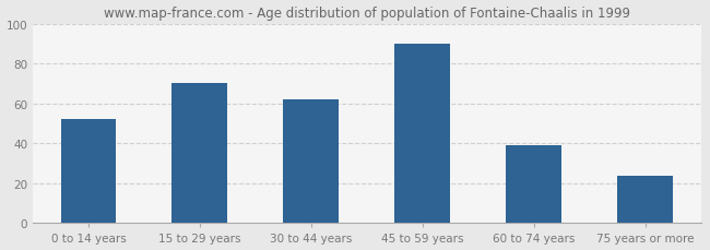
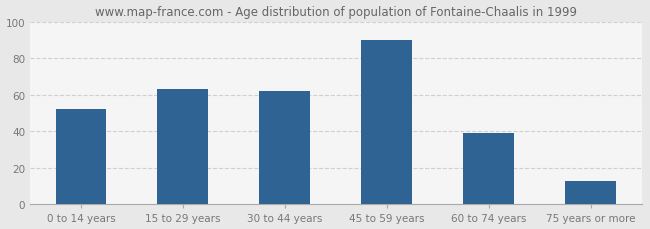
15 to 29 years: 70 -> 63
75 years or more: 24 -> 13
